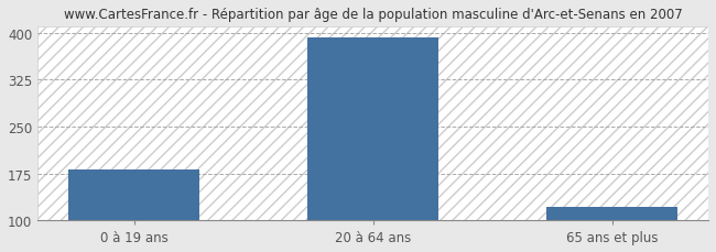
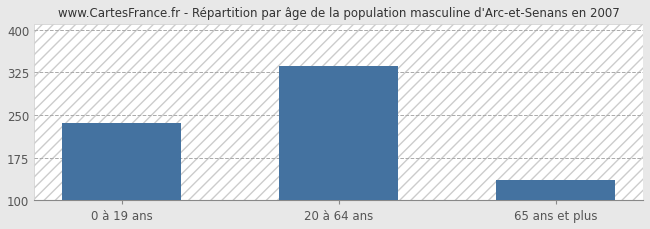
0 à 19 ans: 181 -> 236
20 à 64 ans: 392 -> 336
65 ans et plus: 122 -> 136
